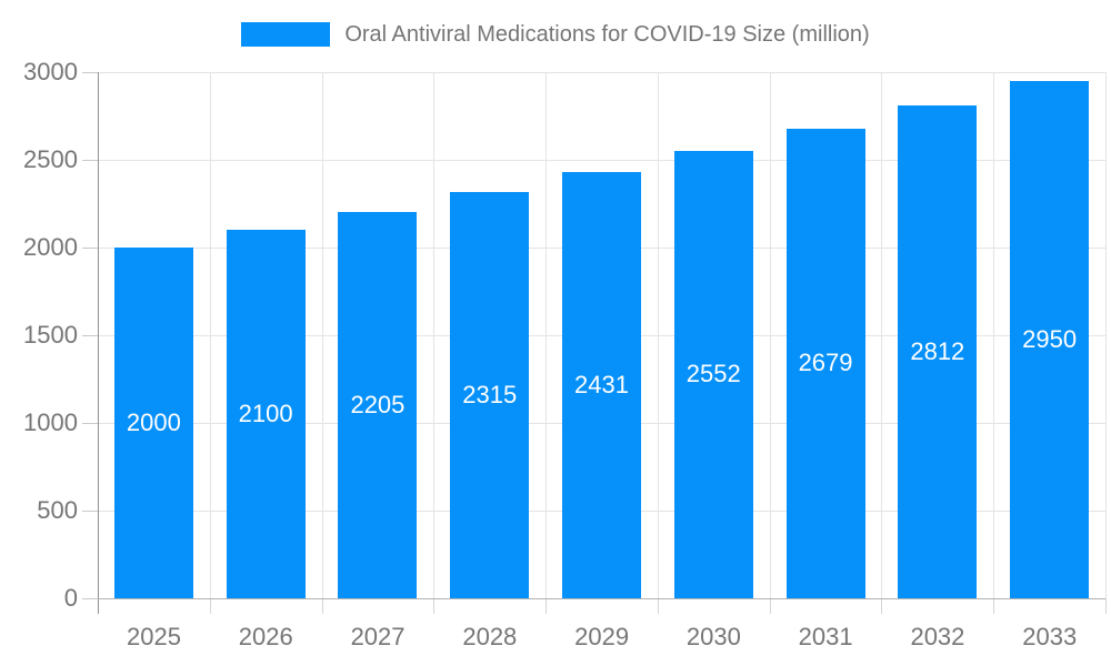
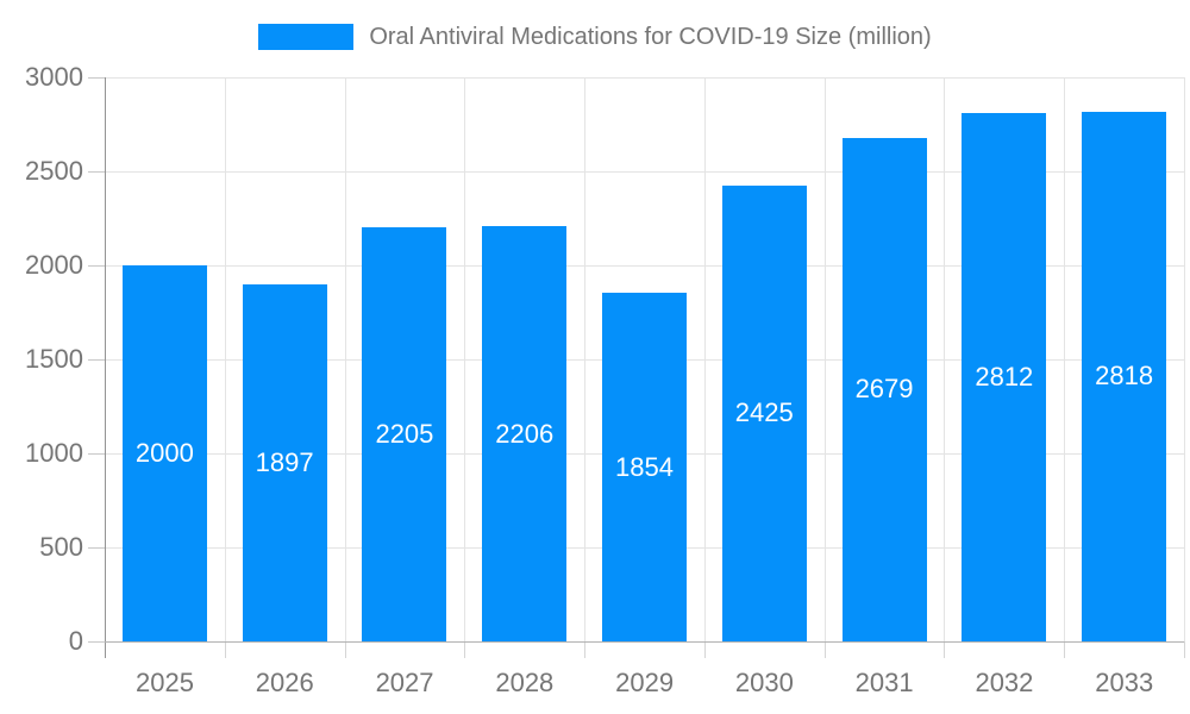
2026: 2100 -> 1897
2028: 2315 -> 2206
2029: 2431 -> 1854
2030: 2552 -> 2425
2033: 2950 -> 2818
